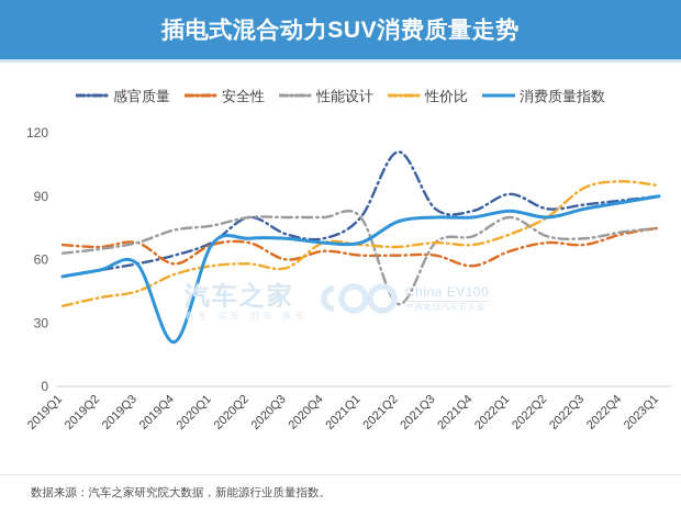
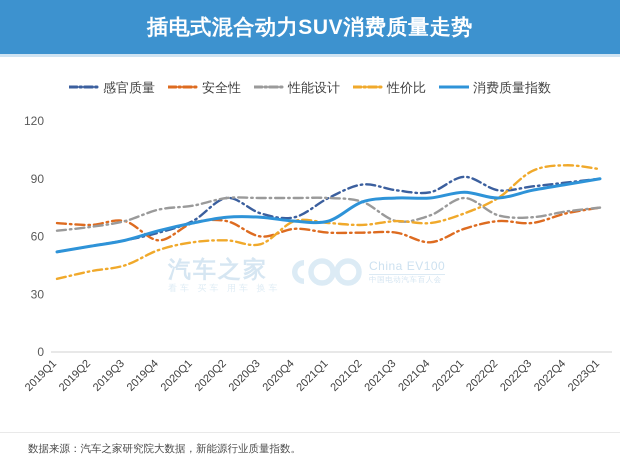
消费质量指数/2019Q4: 21 -> 63
感官质量/2021Q2: 111 -> 87
性能设计/2021Q2: 39 -> 78
